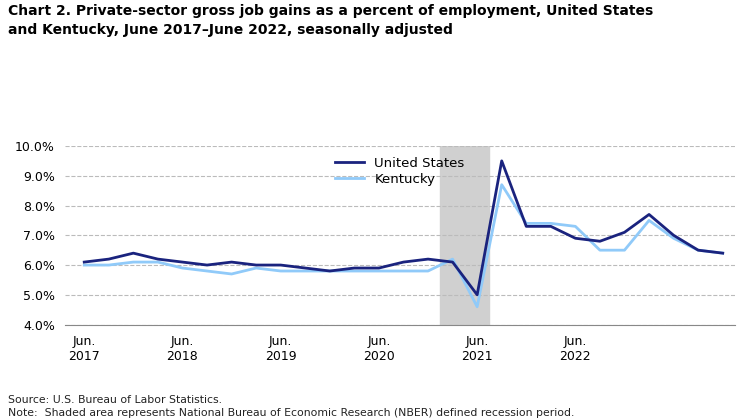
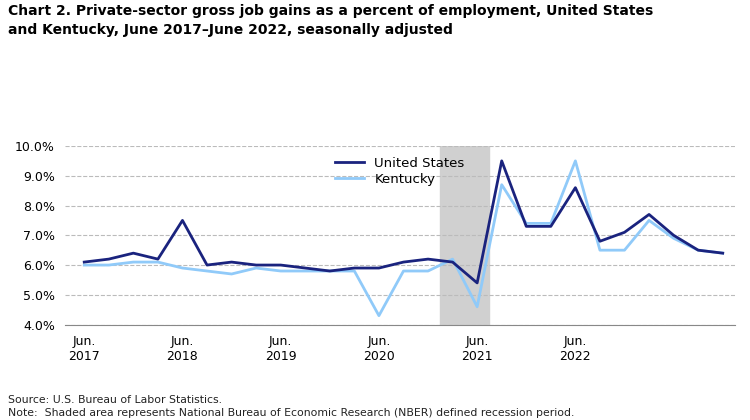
United States/Jun. 2018: 6.1% -> 7.5%
Kentucky/Jun. 2020: 5.8% -> 4.3%
United States/Jun. 2021: 5.0% -> 5.4%
United States/Jun. 2022: 6.9% -> 8.6%
Kentucky/Jun. 2022: 7.3% -> 9.5%
